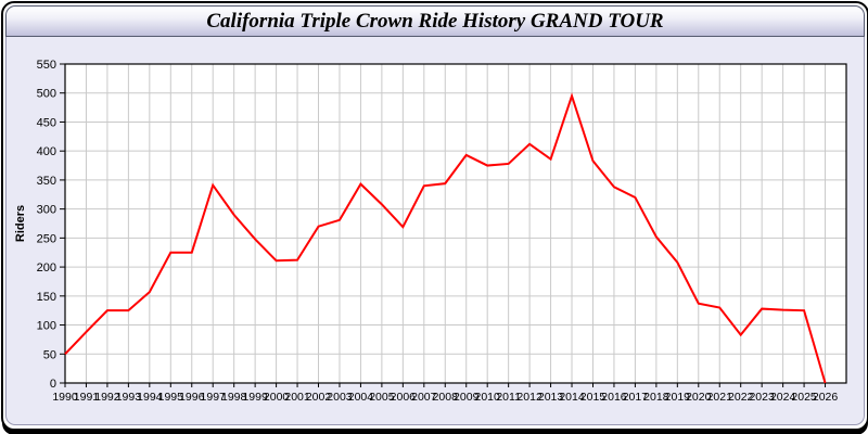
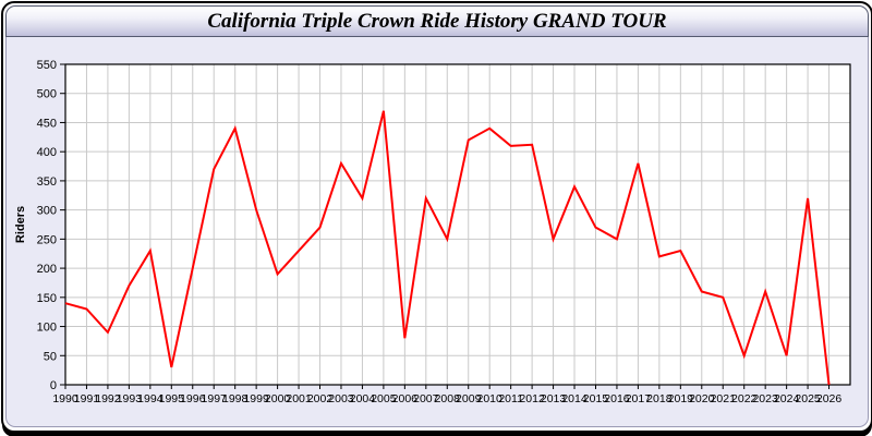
1990: 50 -> 140
1991: 90 -> 130
1992: 120 -> 90
1993: 120 -> 170
1994: 160 -> 230
1995: 220 -> 30
1996: 220 -> 200
1997: 340 -> 370
1998: 290 -> 440
1999: 250 -> 300
2000: 210 -> 190
2001: 210 -> 230
2003: 280 -> 380
2004: 340 -> 320
2005: 310 -> 470
2006: 270 -> 80
2007: 340 -> 320
2008: 340 -> 250
2009: 390 -> 420
2010: 380 -> 440
2011: 380 -> 410
2013: 390 -> 250
2014: 500 -> 340
2015: 380 -> 270
2016: 340 -> 250
2017: 320 -> 380
2018: 250 -> 220
2019: 210 -> 230
2020: 140 -> 160
2021: 130 -> 150
2022: 80 -> 50
2023: 130 -> 160
2024: 130 -> 50
2025: 120 -> 320
